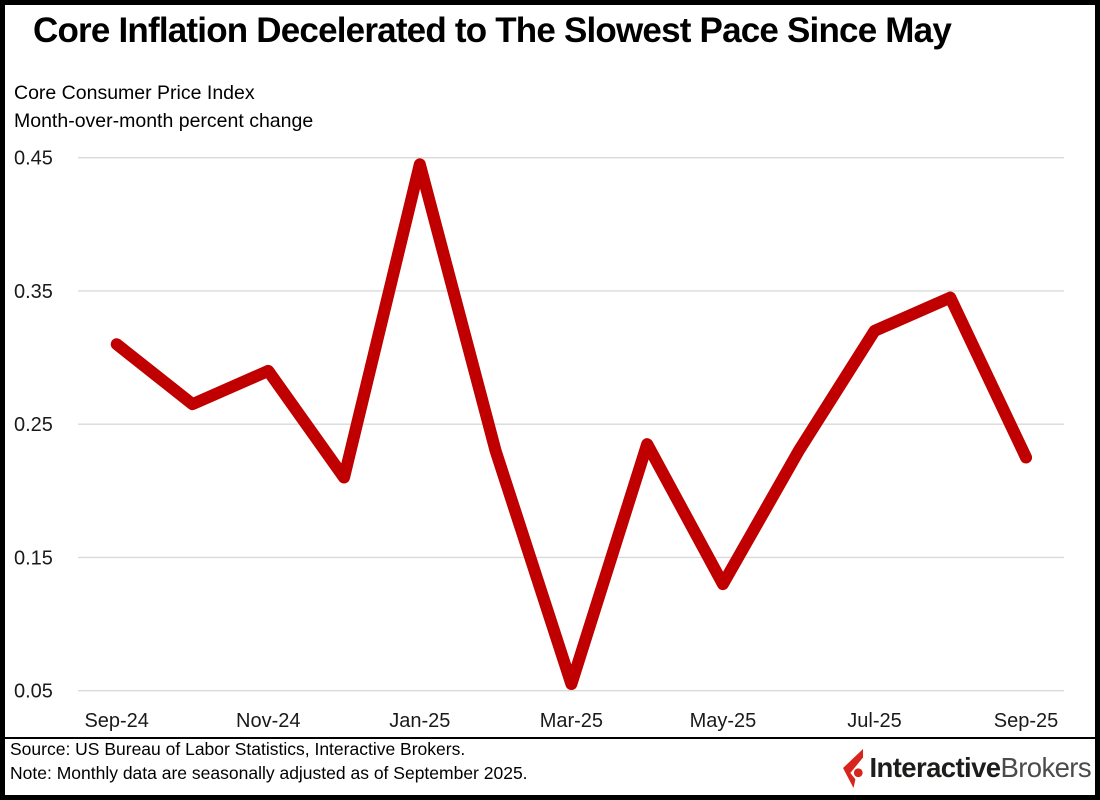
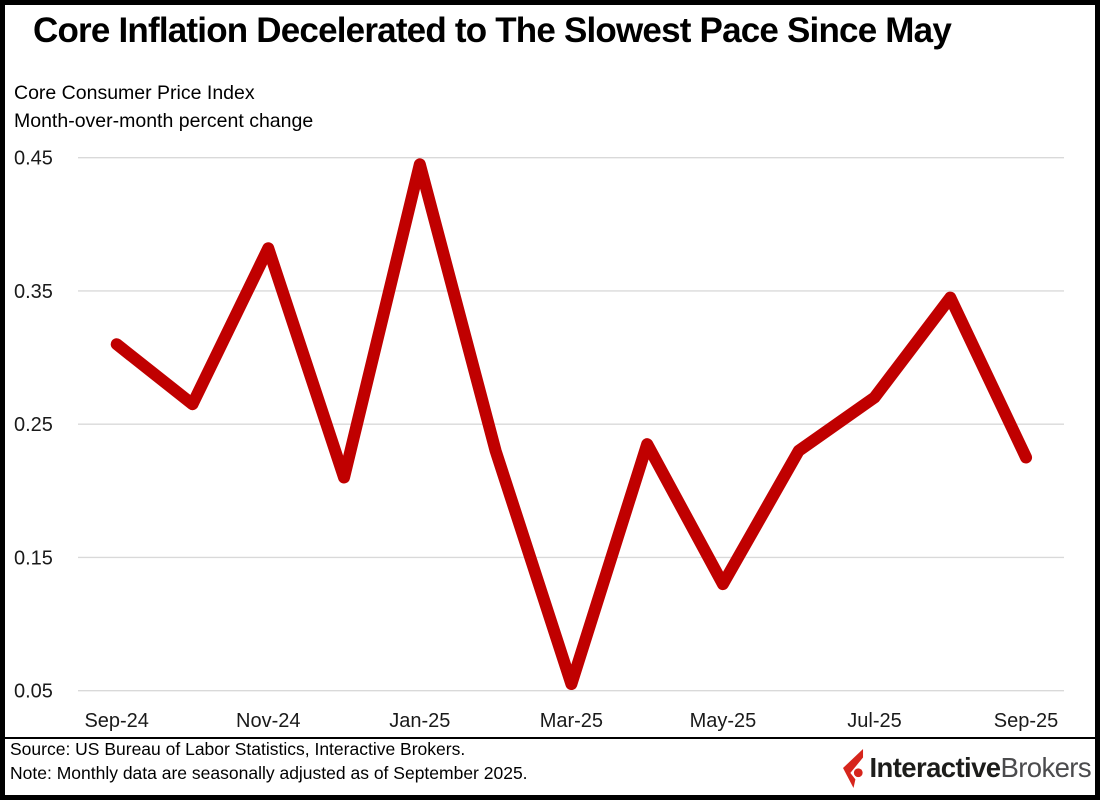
Nov-24: 0.290 -> 0.382
Jul-25: 0.320 -> 0.270
